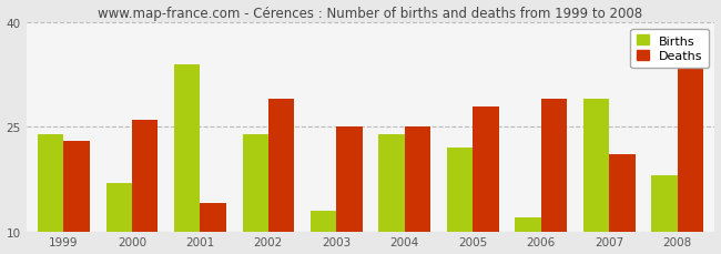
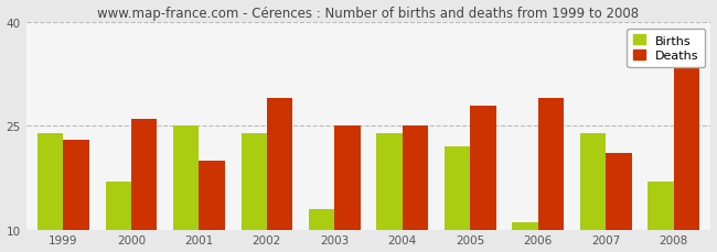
Births/2001: 34 -> 25
Deaths/2001: 14 -> 20
Births/2006: 12 -> 11
Births/2007: 29 -> 24
Births/2008: 18 -> 17
